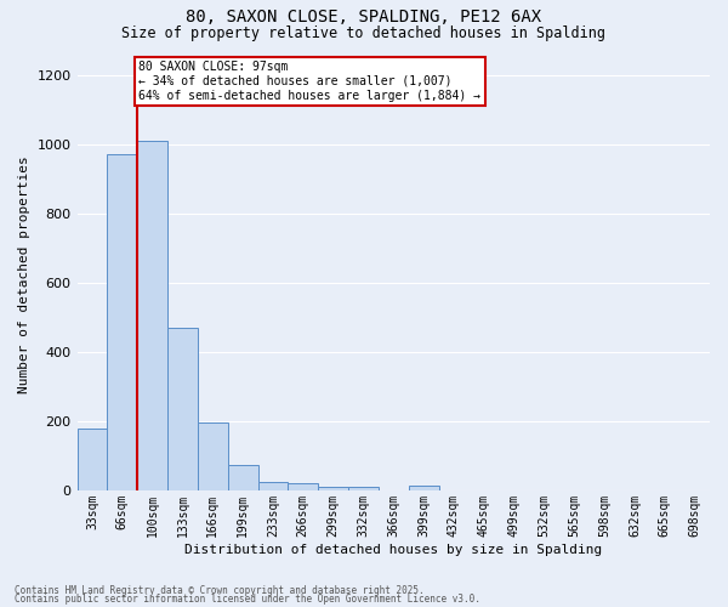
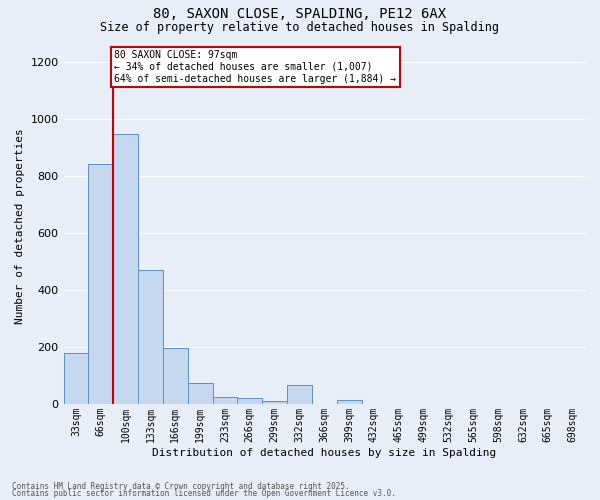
66sqm: 970 -> 840
100sqm: 1010 -> 945
332sqm: 10 -> 65
